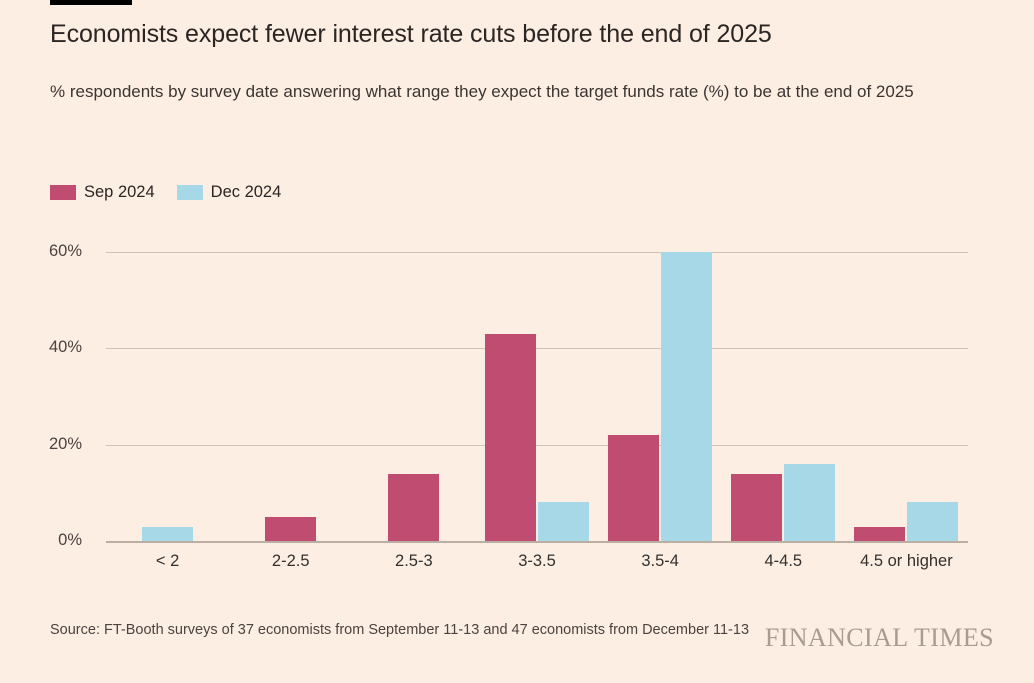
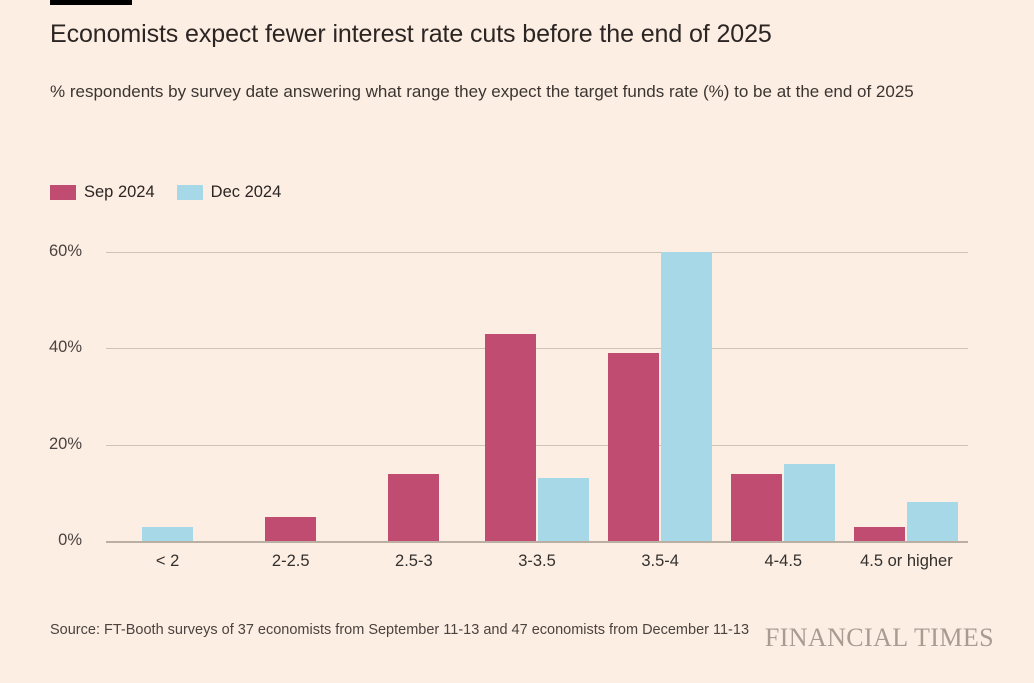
Dec 2024/3-3.5: 8% -> 13%
Sep 2024/3.5-4: 22% -> 39%
